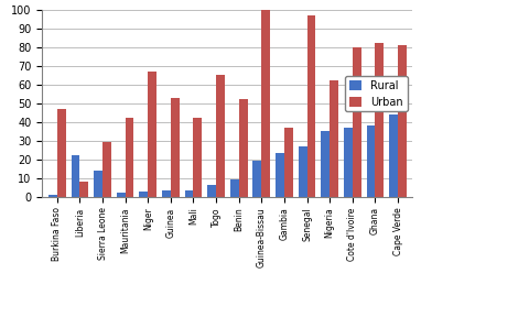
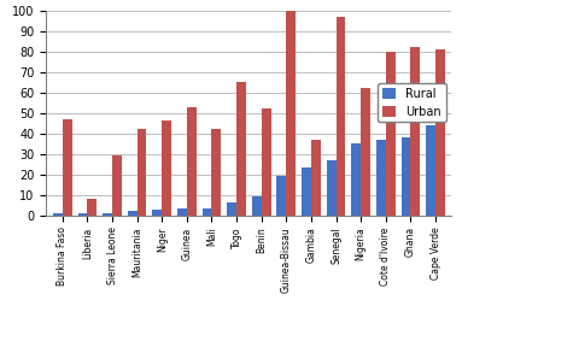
Rural/Liberia: 22 -> 1
Rural/Sierra Leone: 14 -> 1
Urban/Niger: 67 -> 46
